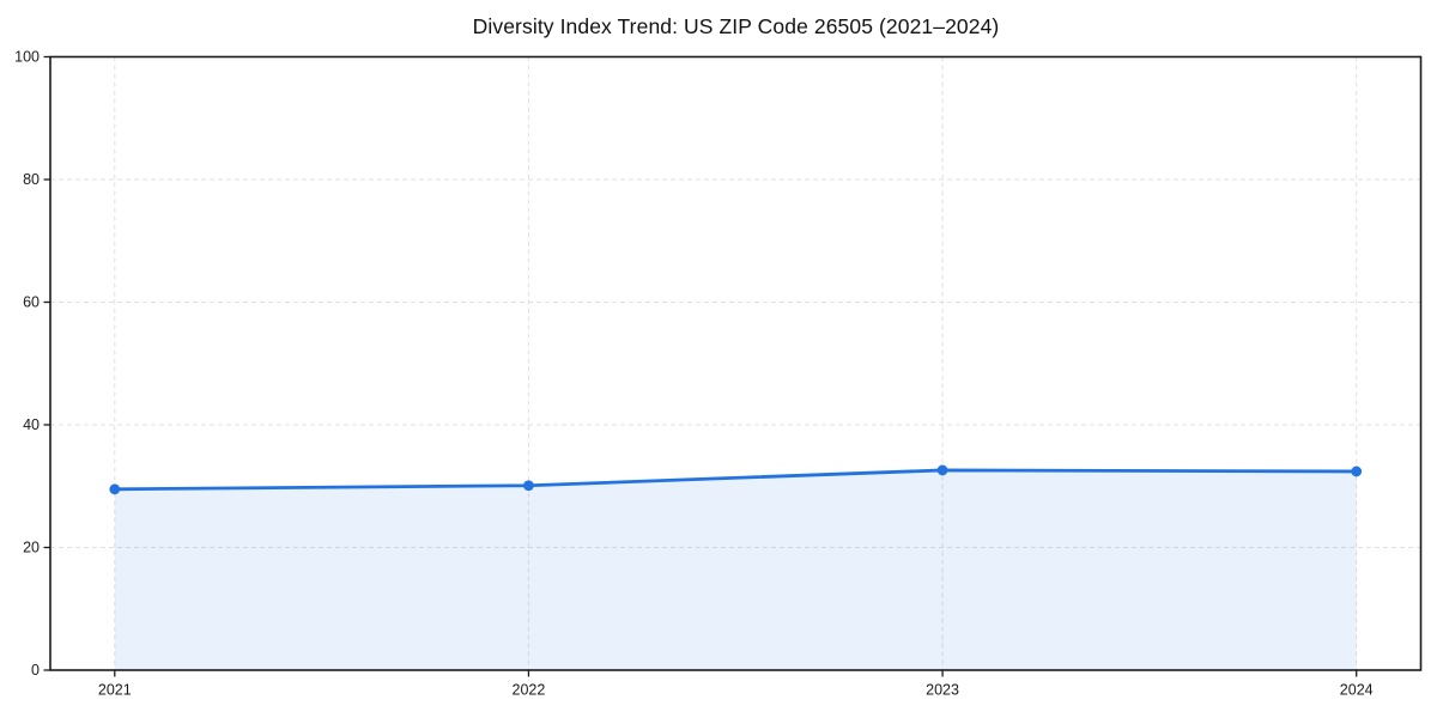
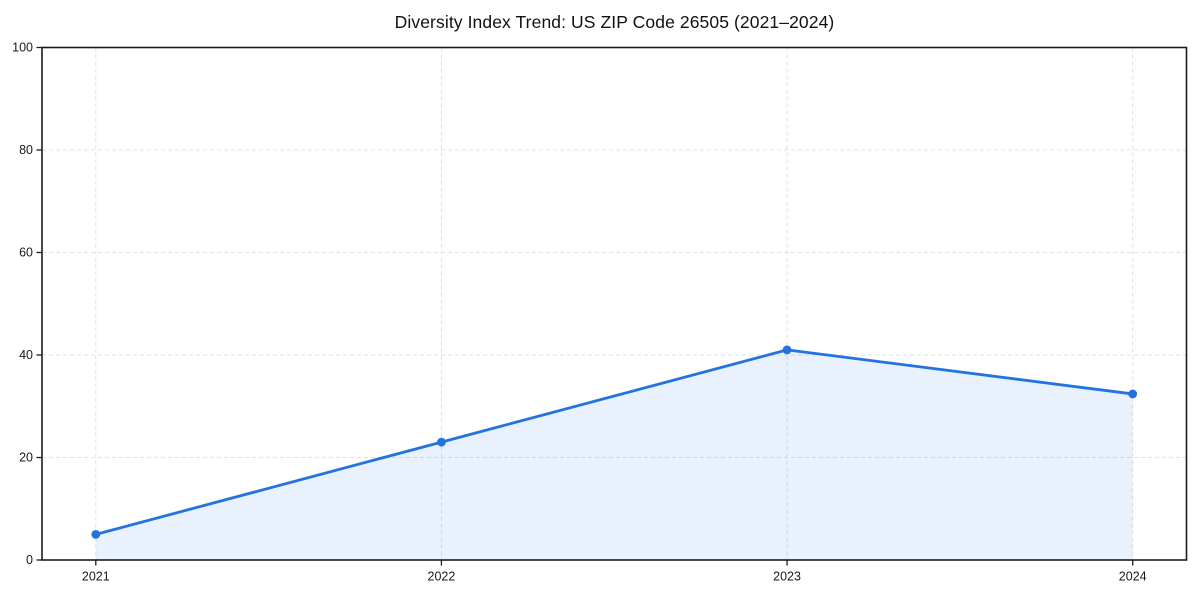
2021: 30 -> 5
2022: 30 -> 23
2023: 33 -> 41
